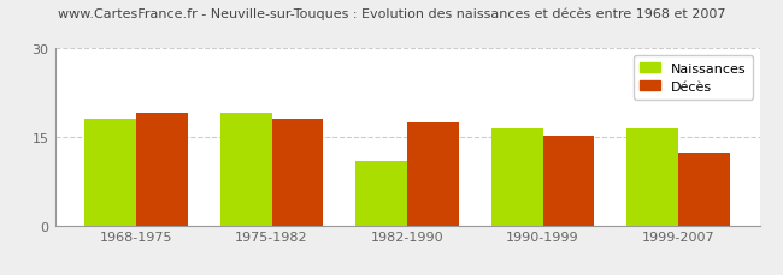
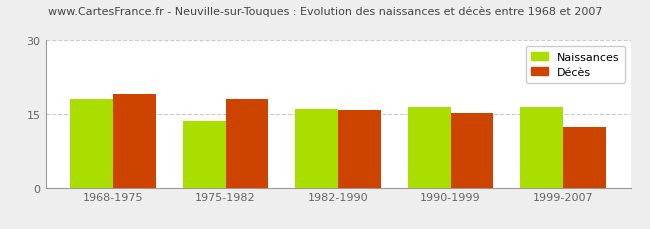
Naissances/1975-1982: 19.0 -> 13.5
Naissances/1982-1990: 11.0 -> 16.0
Décès/1982-1990: 17.5 -> 15.8
